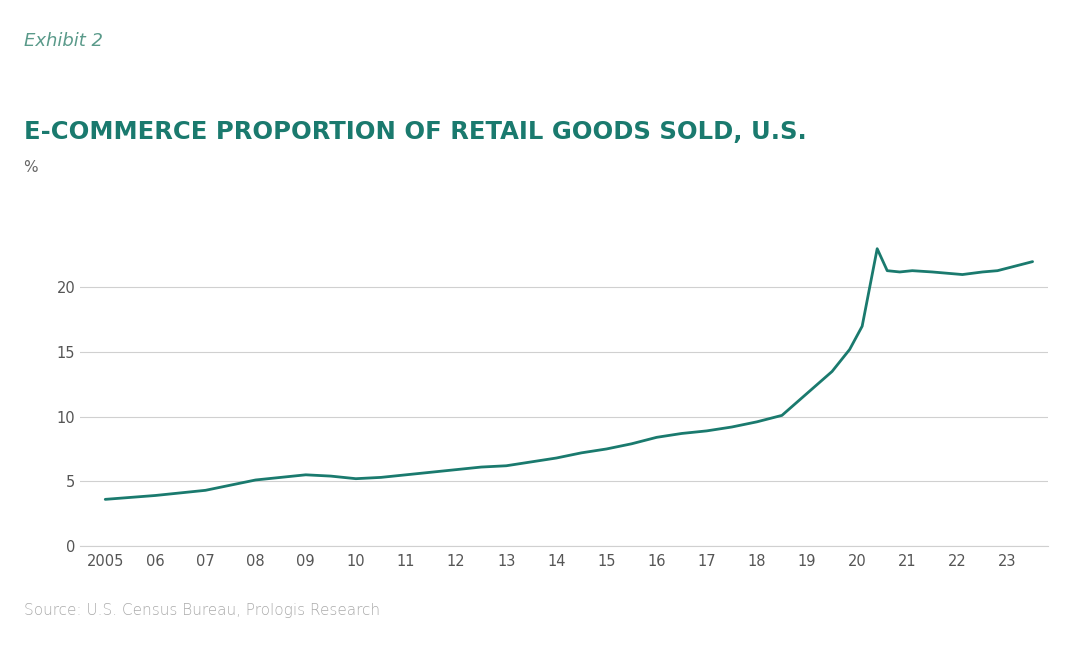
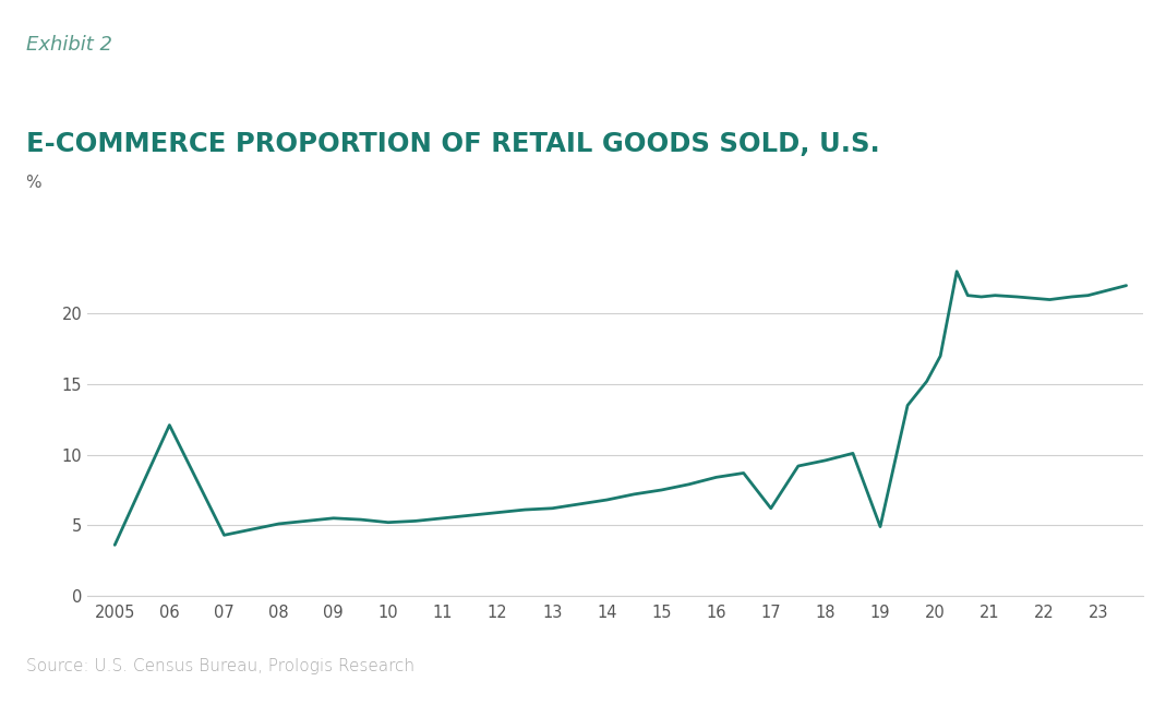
06: 3.9 -> 12.1
17: 8.9 -> 6.2
19: 11.8 -> 4.9
